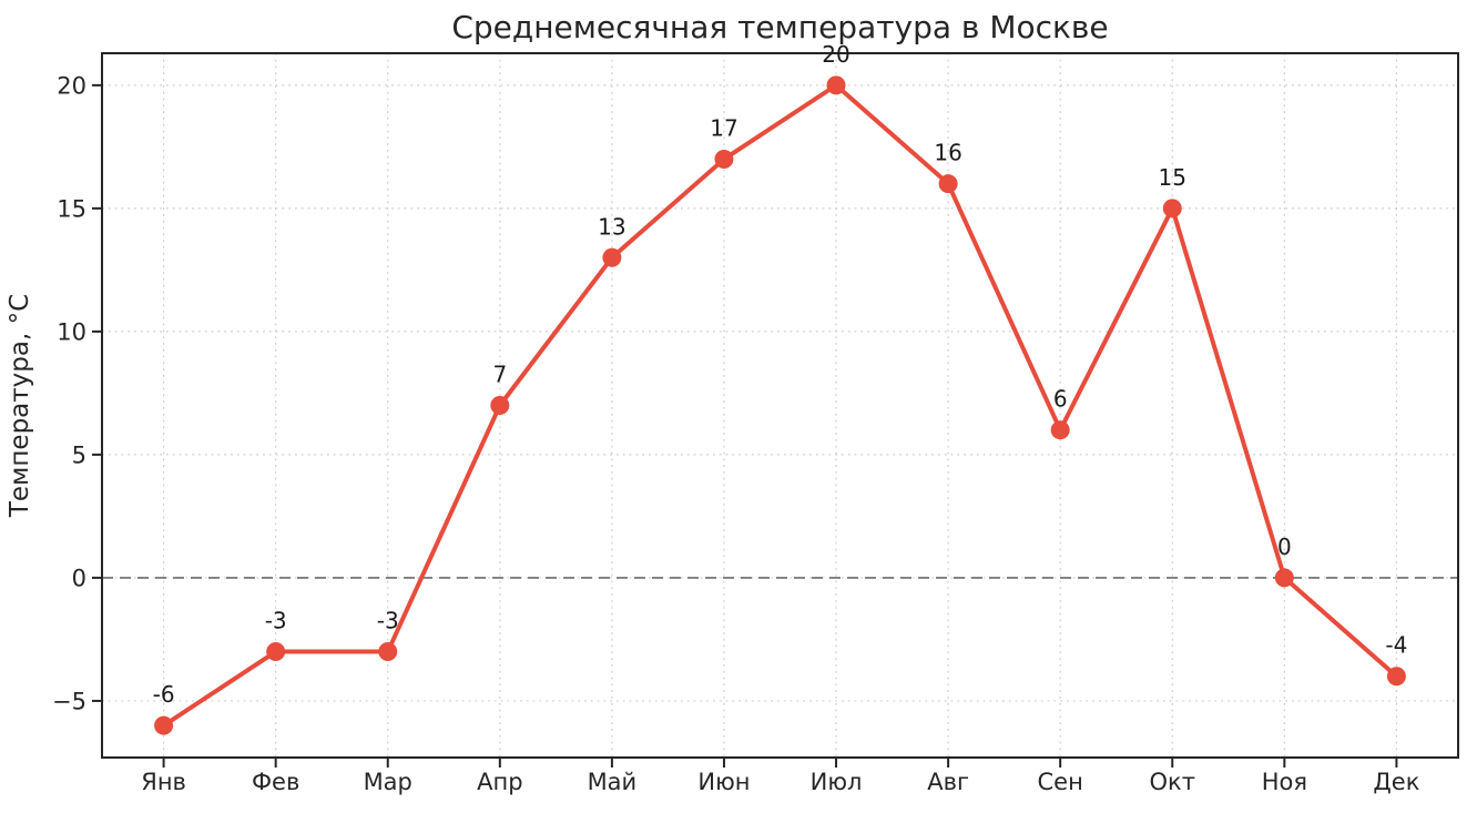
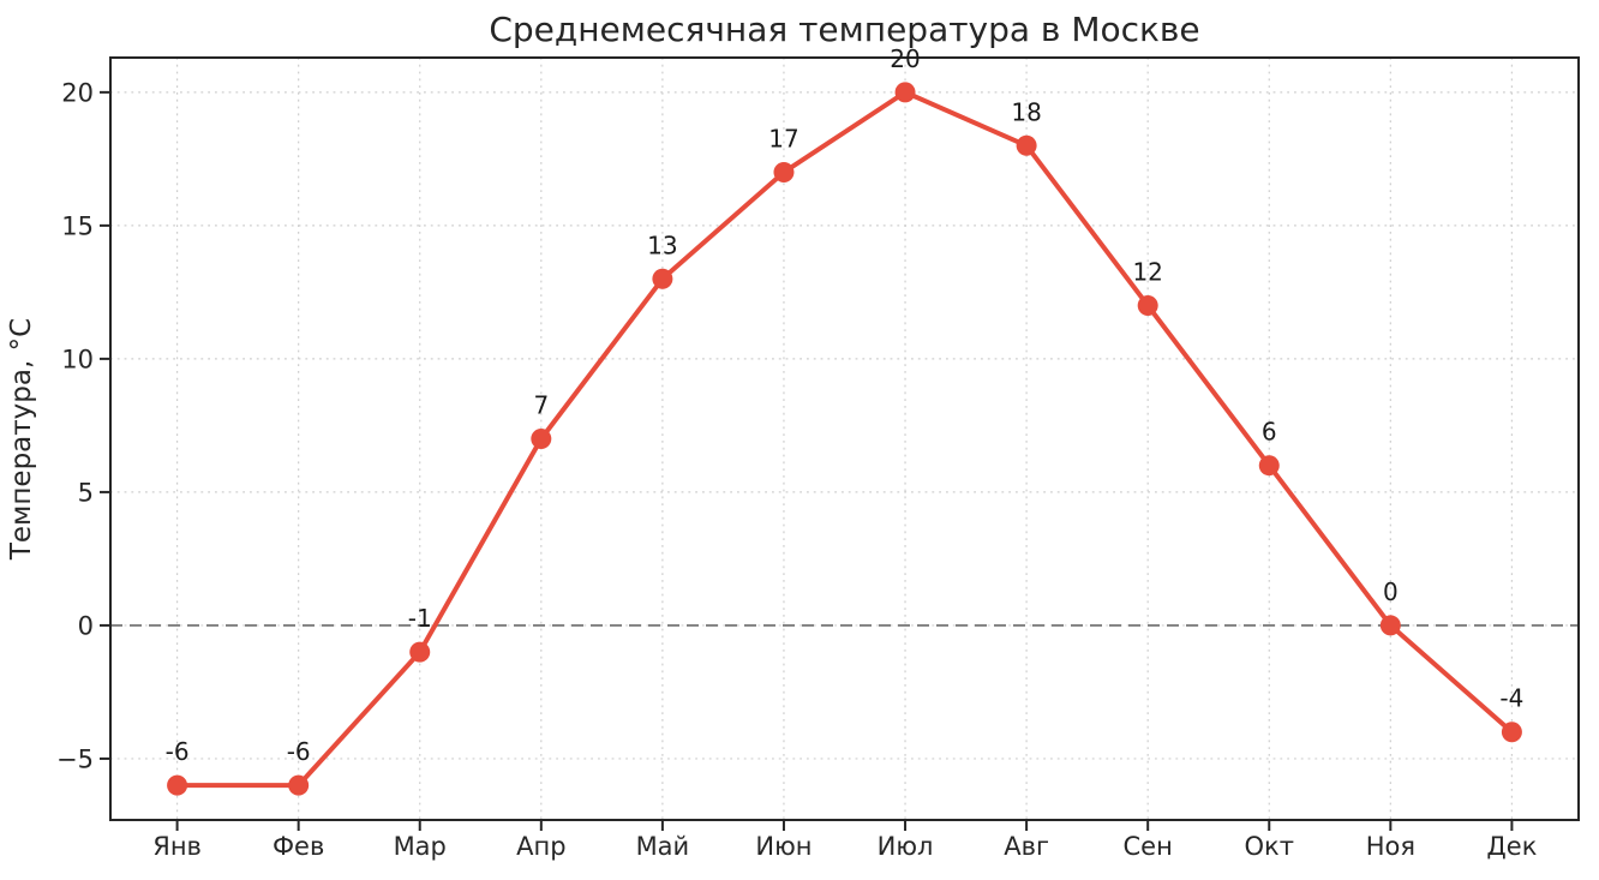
Фев: -3 -> -6
Мар: -3 -> -1
Авг: 16 -> 18
Сен: 6 -> 12
Окт: 15 -> 6
